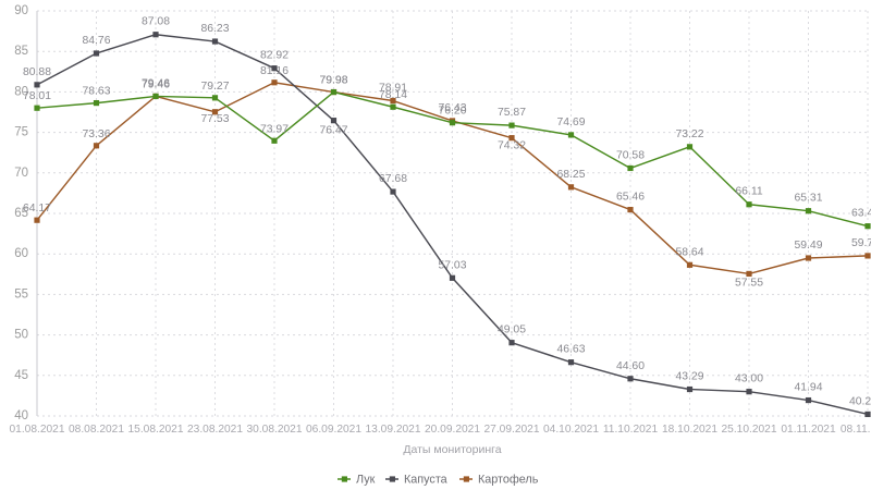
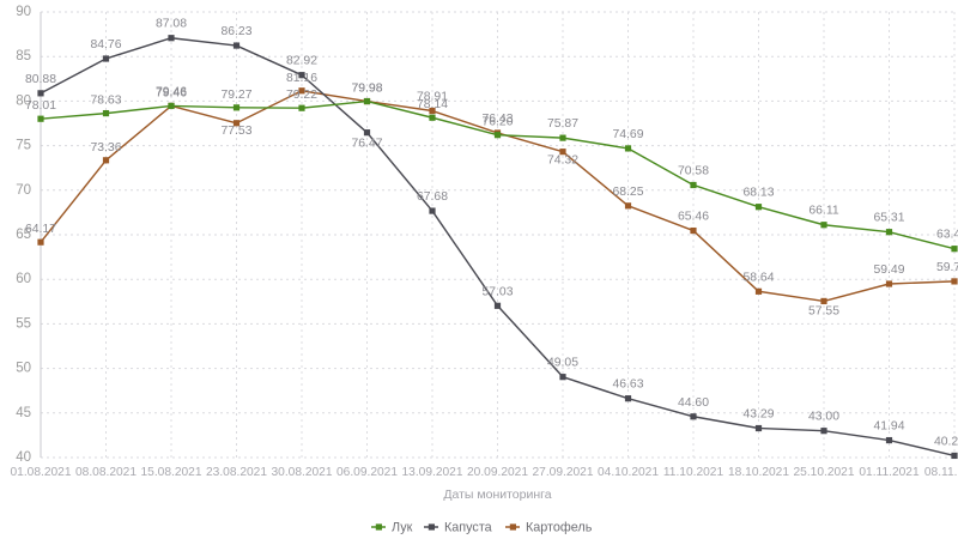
Лук/30.08.2021: 73.97 -> 79.22
Лук/18.10.2021: 73.22 -> 68.13
